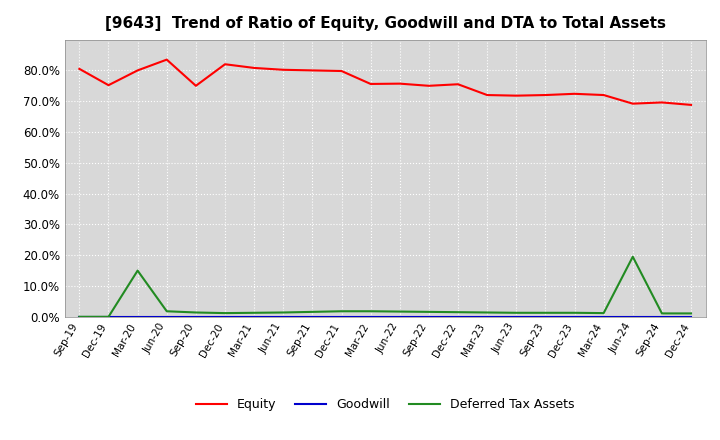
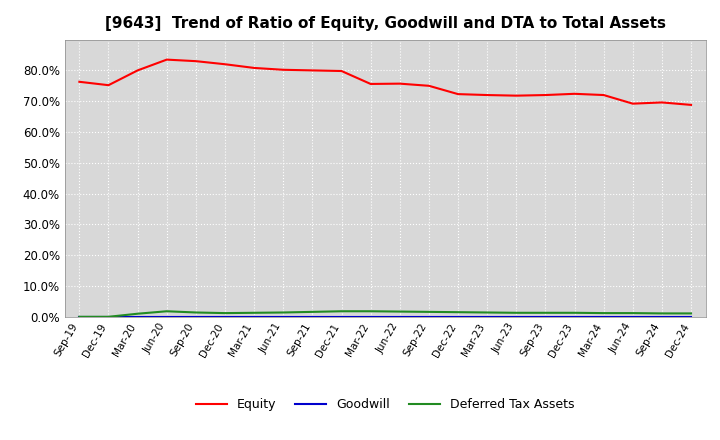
Equity/Sep-19: 80.5% -> 76.3%
Deferred Tax Assets/Mar-20: 15.0% -> 1.0%
Equity/Sep-20: 75.0% -> 83.0%
Equity/Dec-22: 75.5% -> 72.3%
Deferred Tax Assets/Jun-24: 19.5% -> 1.2%
